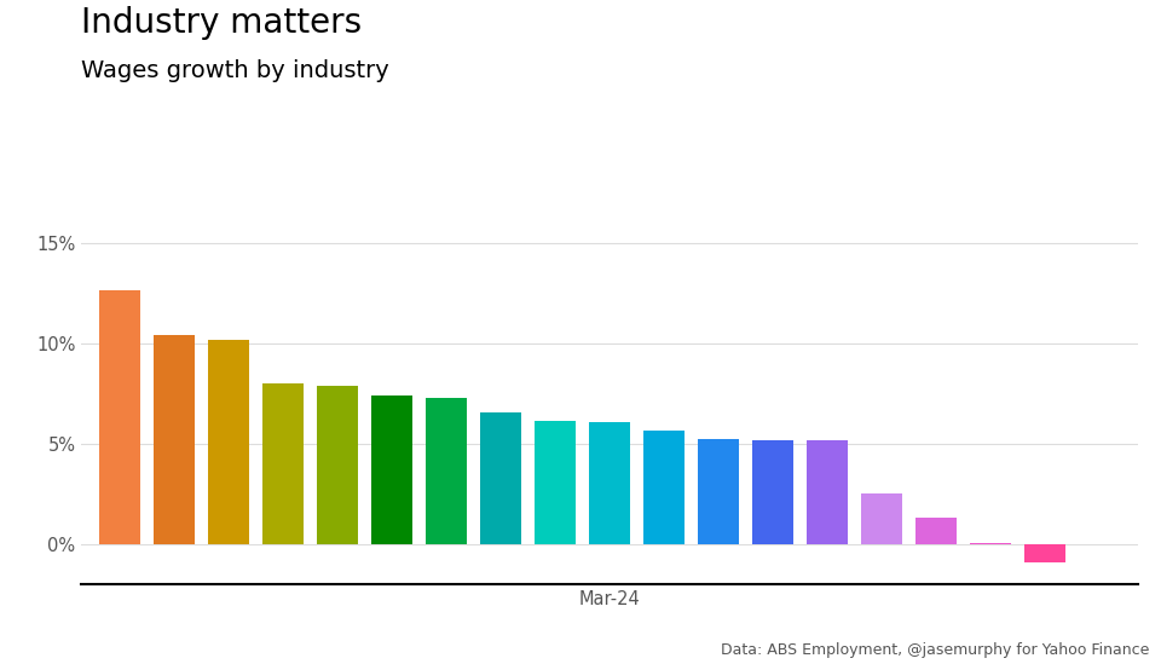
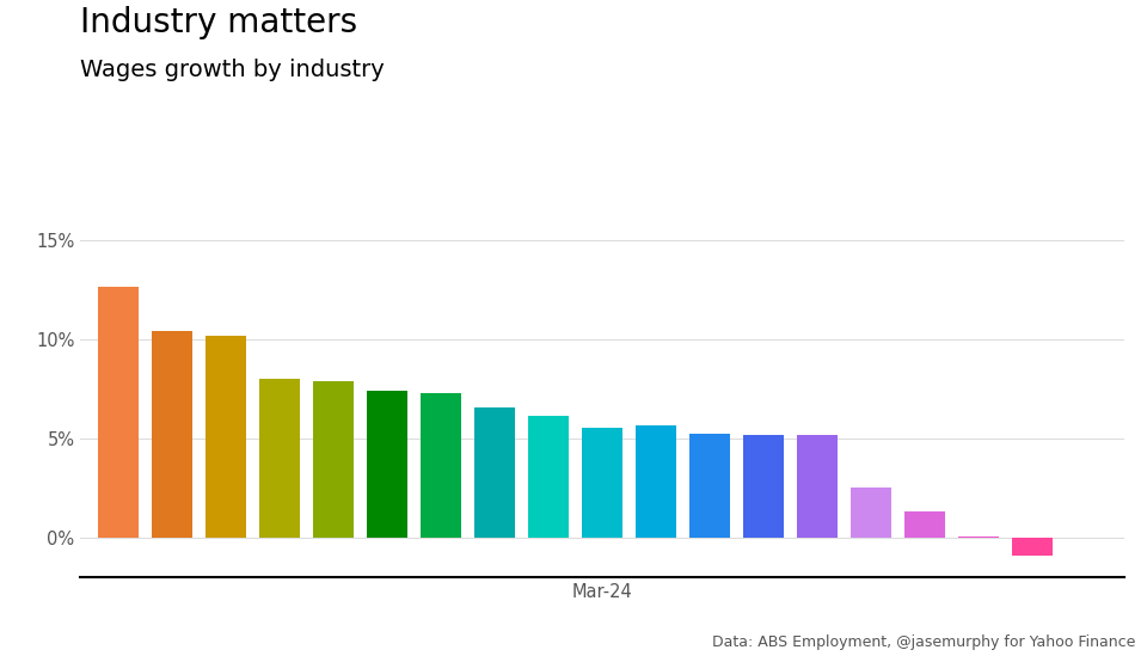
Mar-24: 6.1% -> 5.5%
